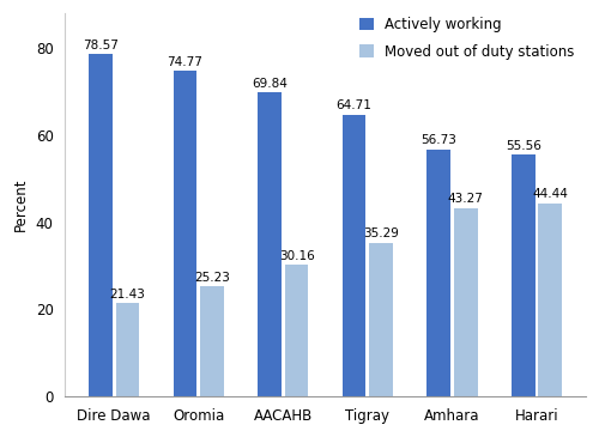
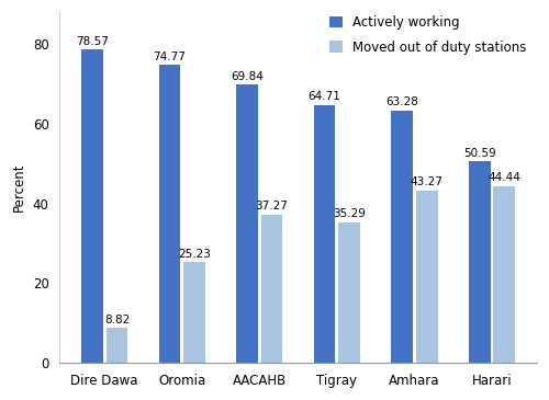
Moved out of duty stations/Dire Dawa: 21.43 -> 8.82
Moved out of duty stations/AACAHB: 30.16 -> 37.27
Actively working/Amhara: 56.73 -> 63.28
Actively working/Harari: 55.56 -> 50.59
